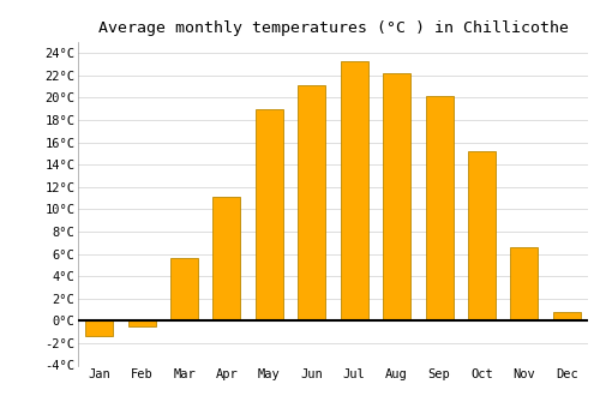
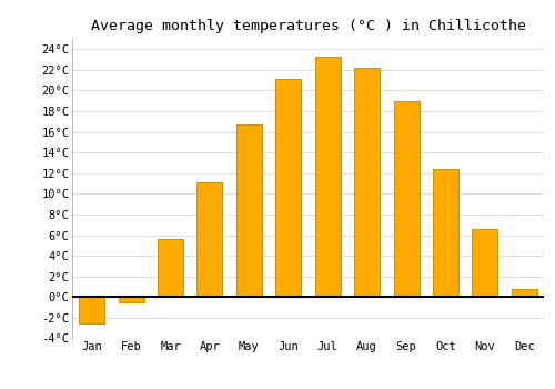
Jan: -1.4°C -> -2.5°C
May: 19.0°C -> 16.7°C
Sep: 20.2°C -> 19.0°C
Oct: 15.2°C -> 12.4°C
